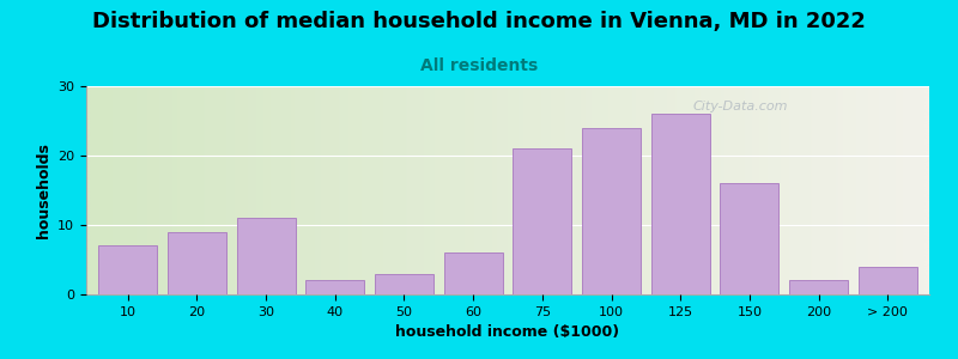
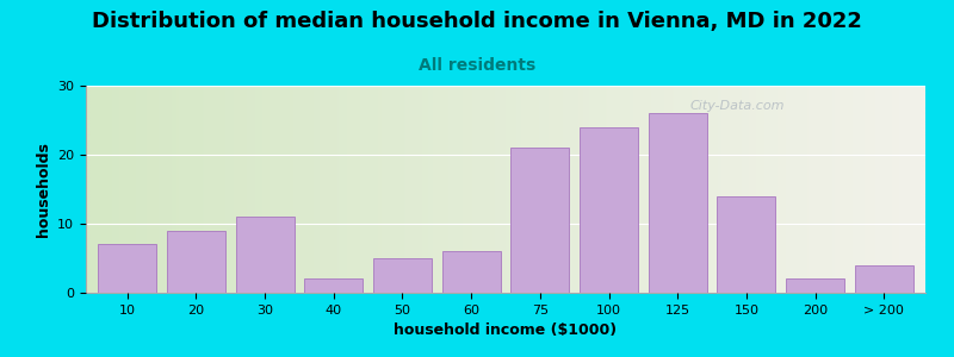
50: 3 -> 5
150: 16 -> 14
